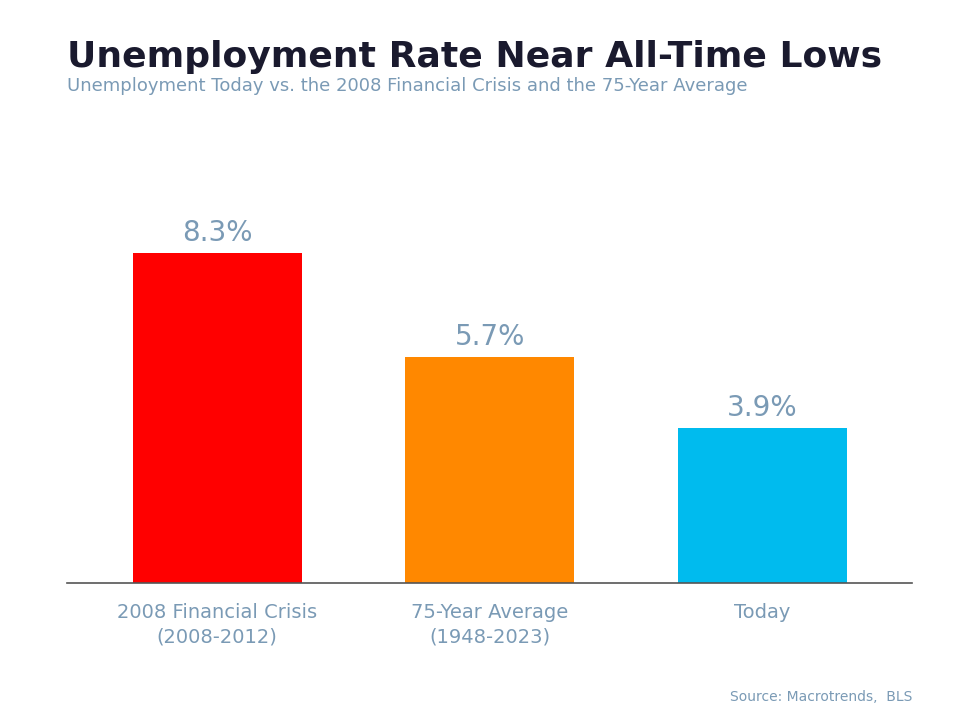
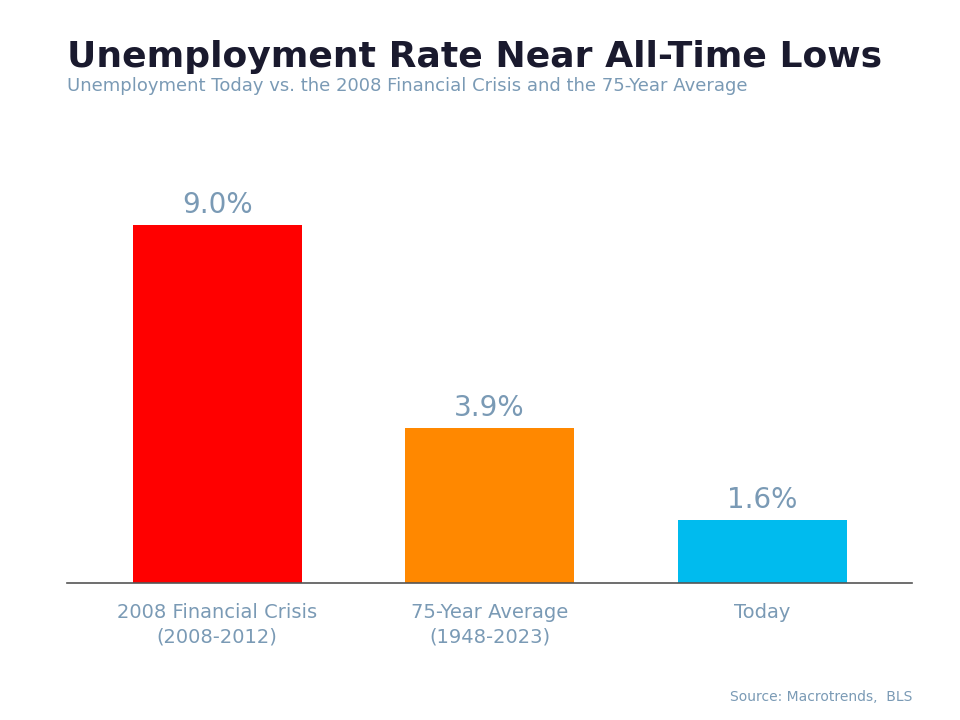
2008 Financial Crisis (2008-2012): 8.3% -> 9.0%
75-Year Average (1948-2023): 5.7% -> 3.9%
Today: 3.9% -> 1.6%
